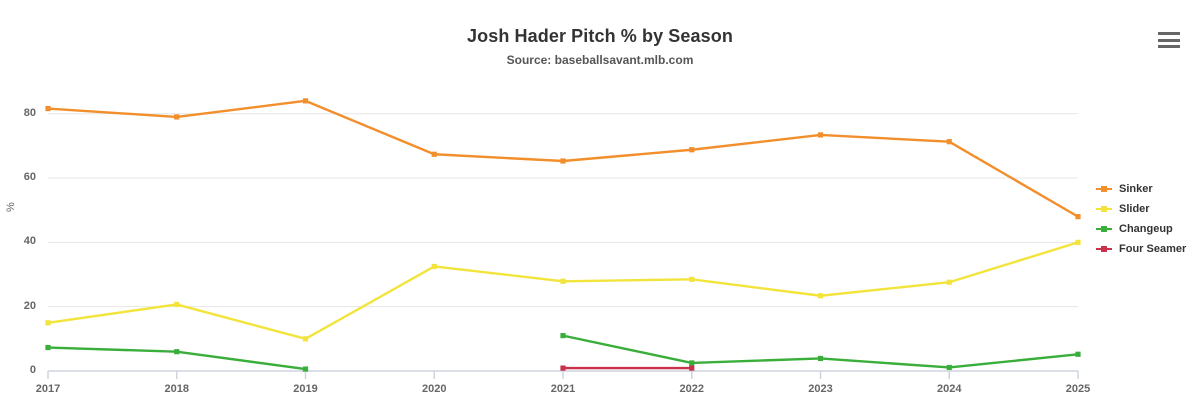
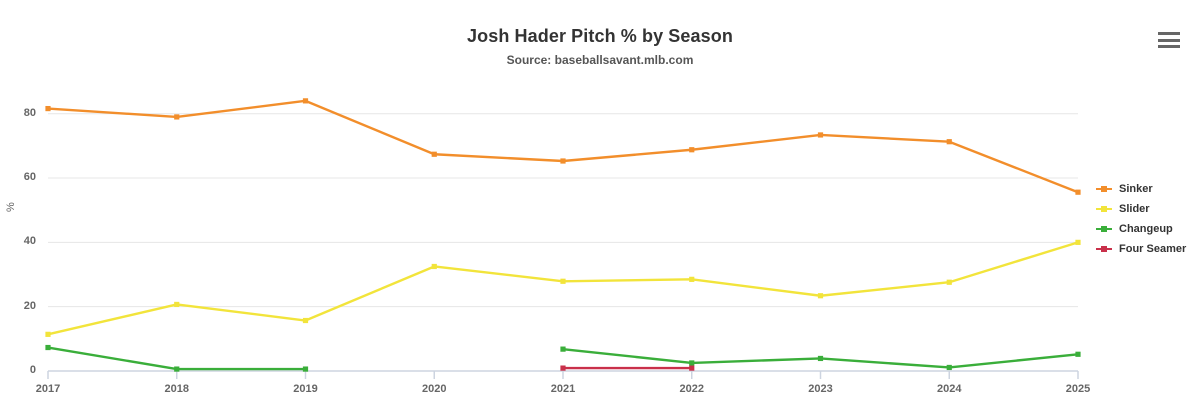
Slider/2017: 15 -> 11
Changeup/2018: 6 -> 1
Slider/2019: 10 -> 16
Changeup/2021: 11 -> 7
Sinker/2025: 48 -> 56
